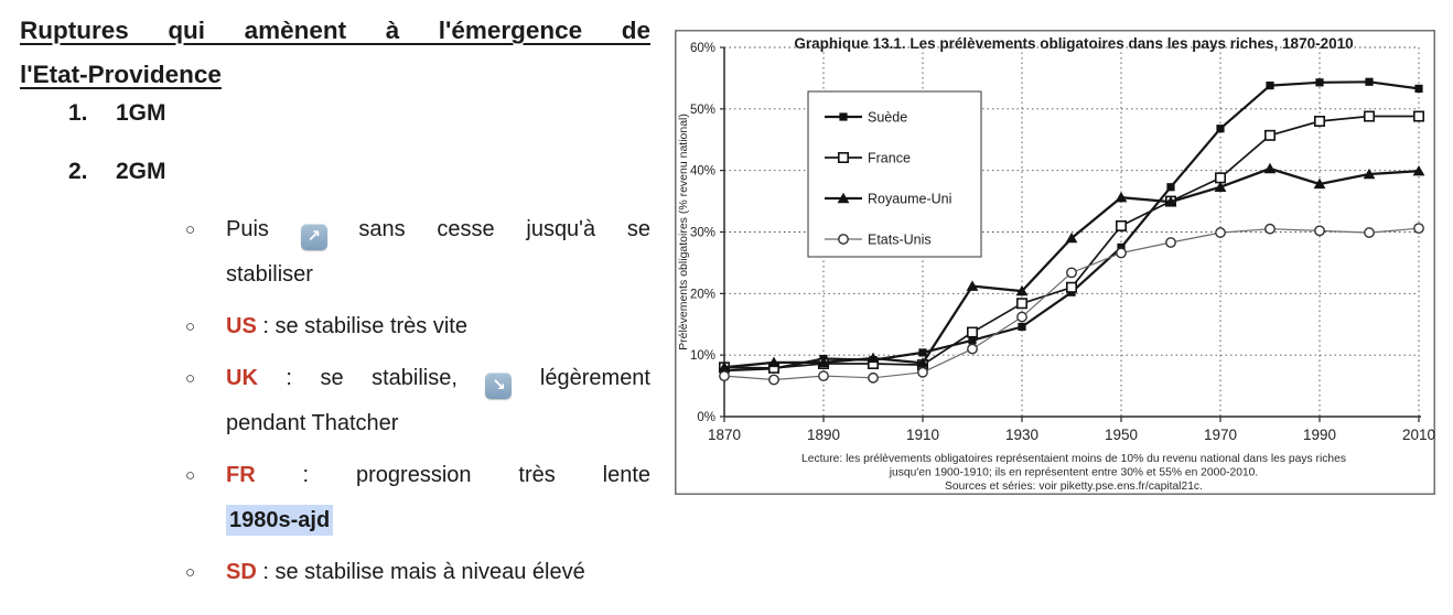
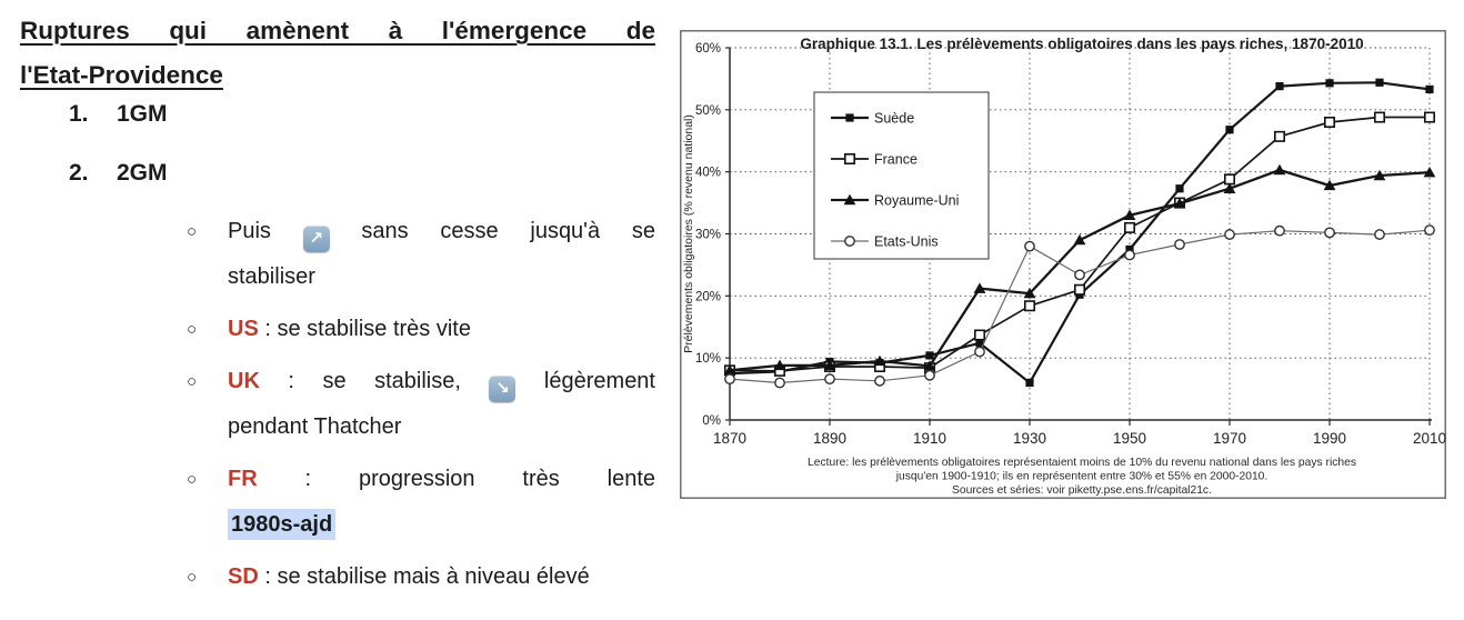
Suède/1930: 15% -> 6%
Etats-Unis/1930: 16% -> 28%
Royaume-Uni/1950: 36% -> 33%
